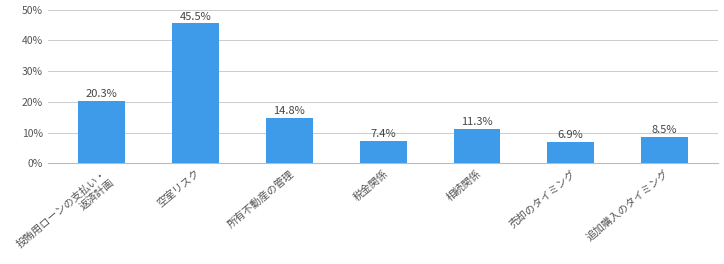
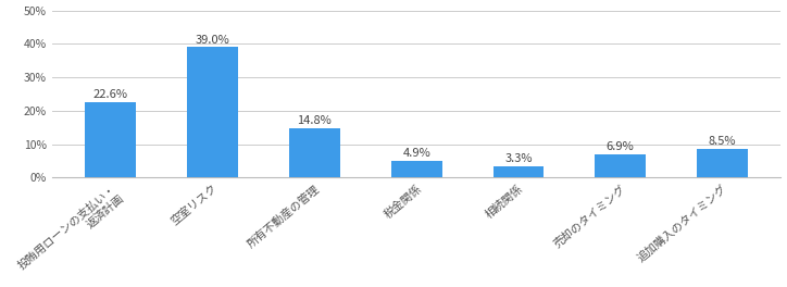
投賄用ローンの支払い・ 返済計画: 20.3% -> 22.6%
空室リスク: 45.5% -> 39.0%
税金関係: 7.4% -> 4.9%
相続関係: 11.3% -> 3.3%
